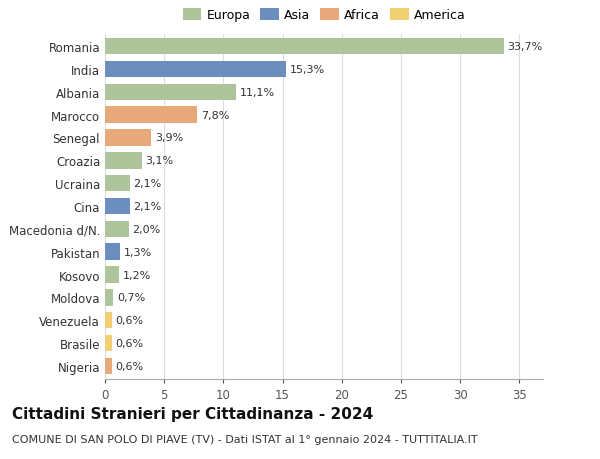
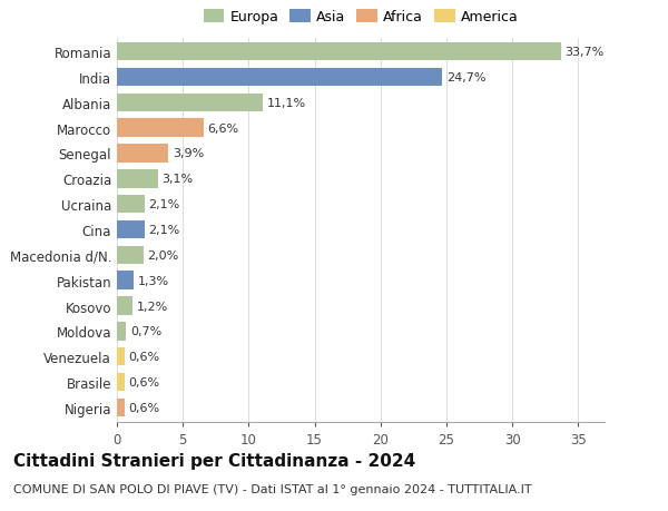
India: 15,3% -> 24,7%
Marocco: 7,8% -> 6,6%
